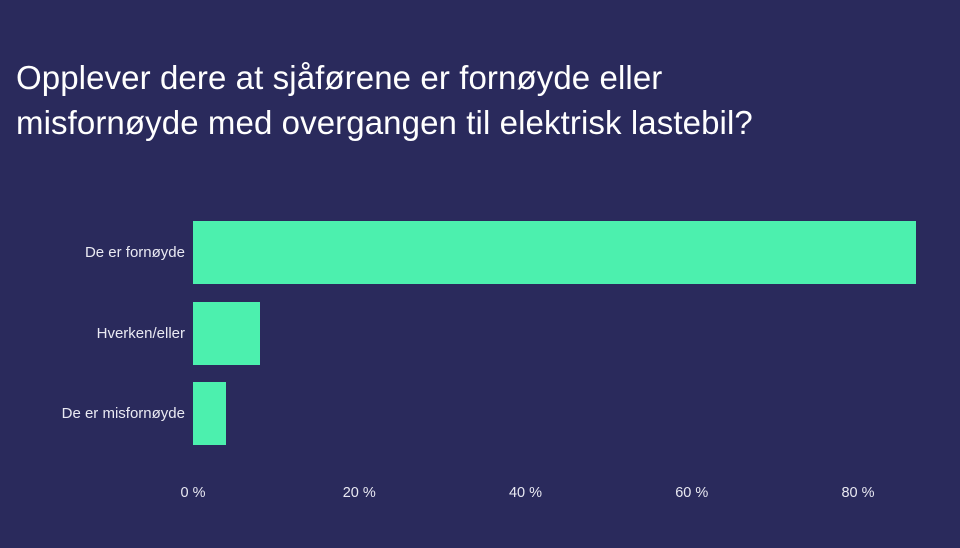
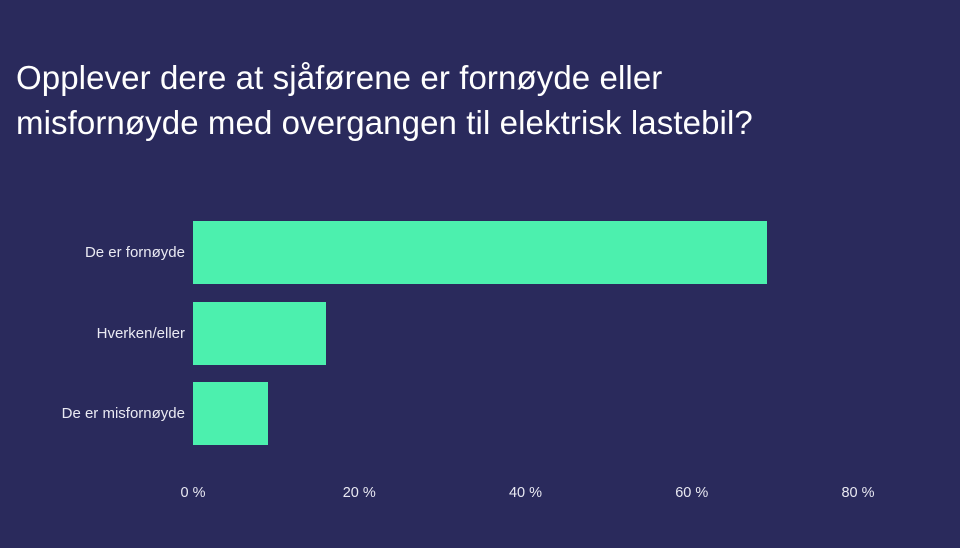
De er fornøyde: 87% -> 69%
Hverken/eller: 8% -> 16%
De er misfornøyde: 4% -> 9%
